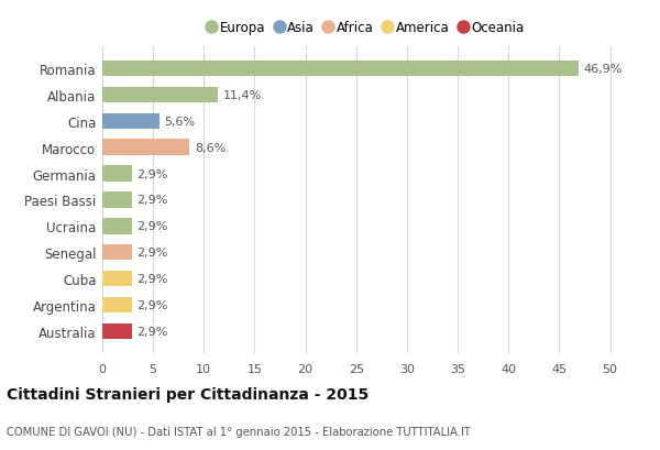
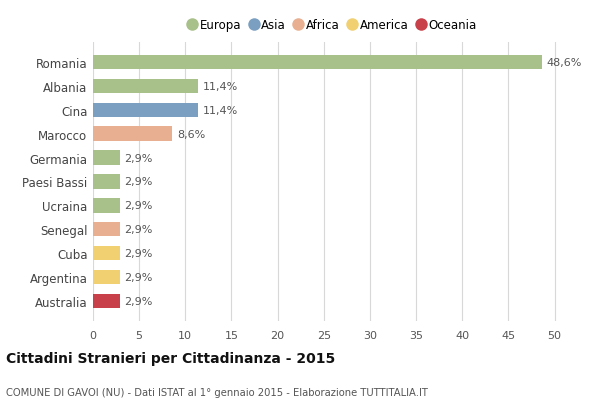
Romania: 46,9% -> 48,6%
Cina: 5,6% -> 11,4%
